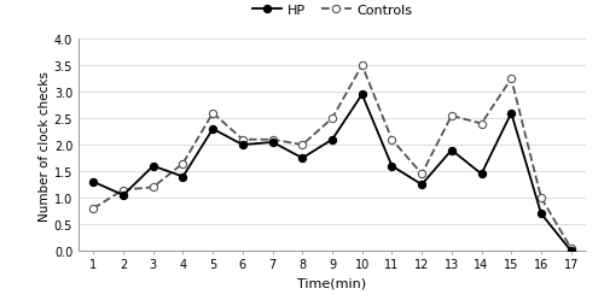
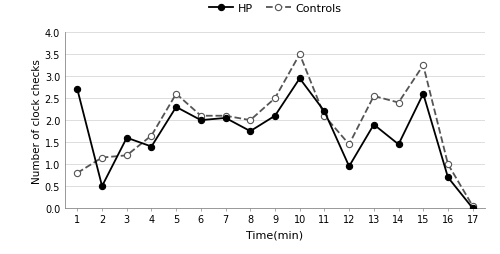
HP/1: 1.30 -> 2.70
HP/2: 1.05 -> 0.50
HP/11: 1.60 -> 2.20
HP/12: 1.25 -> 0.95
